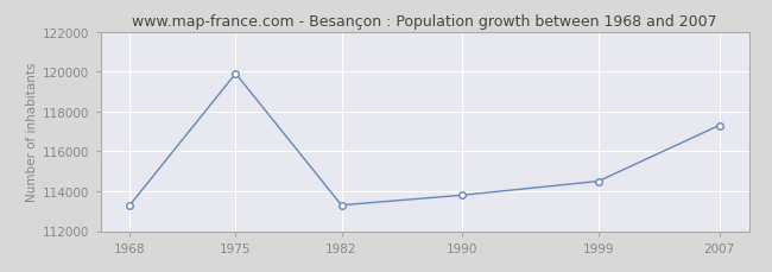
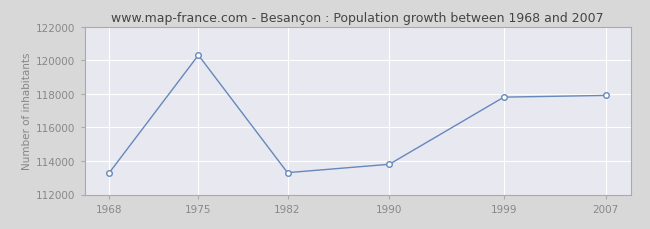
1975: 119900 -> 120300
1999: 114500 -> 117800
2007: 117300 -> 117900
